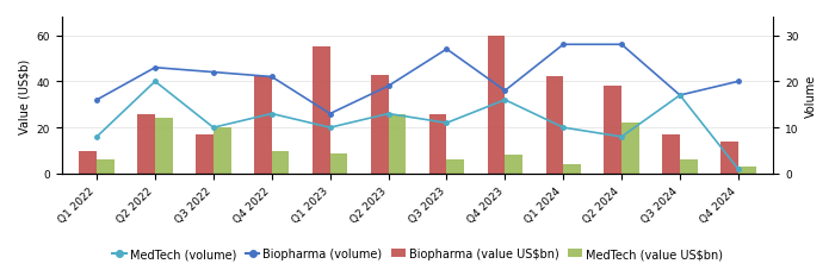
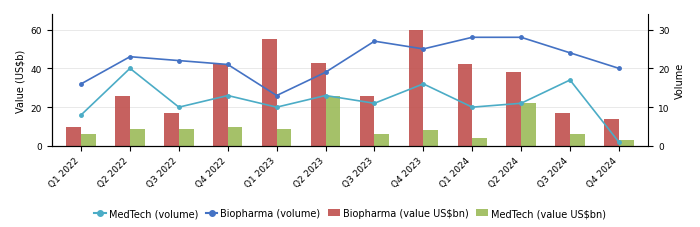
MedTech (value US$bn)/Q2 2022: 24 -> 9
MedTech (value US$bn)/Q3 2022: 20 -> 9
Biopharma (volume)/Q4 2023: 18 -> 25
MedTech (volume)/Q2 2024: 8 -> 11
Biopharma (volume)/Q3 2024: 17 -> 24
